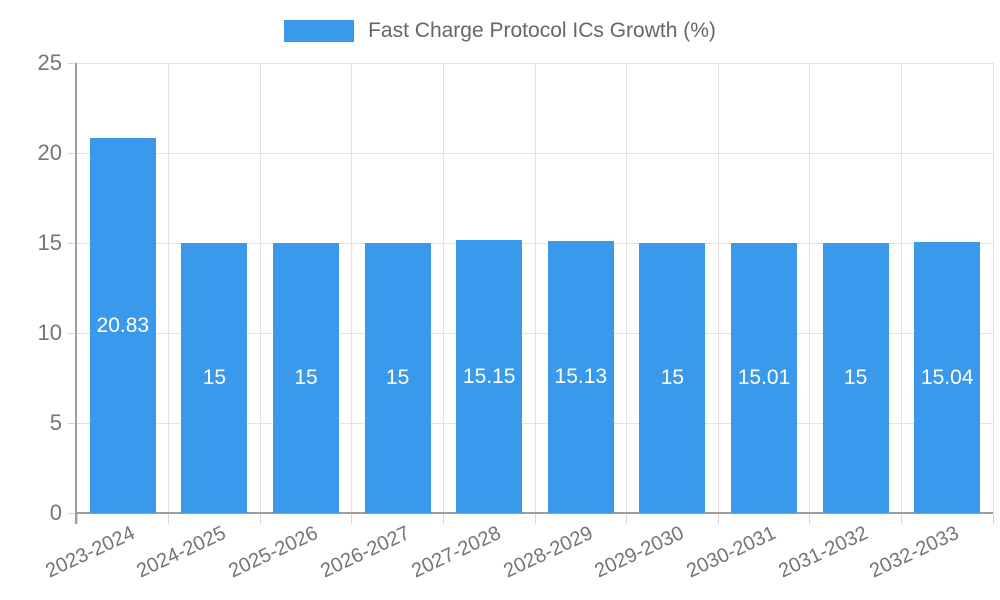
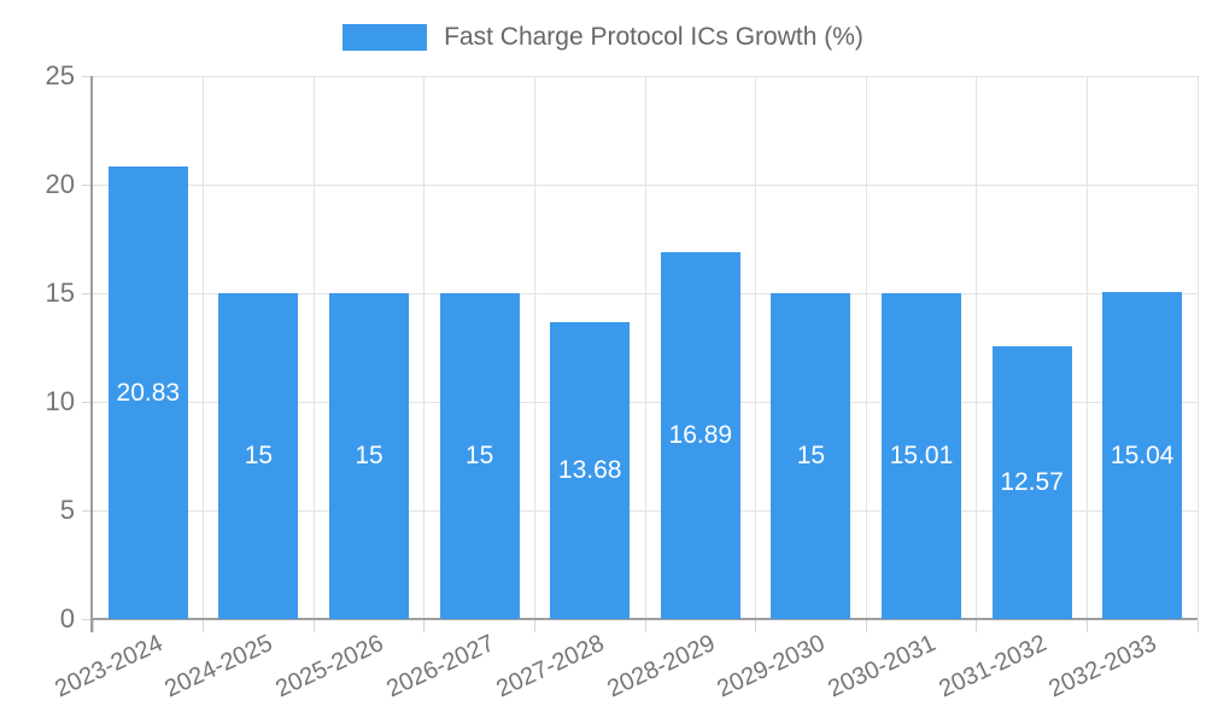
2027-2028: 15.15 -> 13.68
2028-2029: 15.13 -> 16.89
2031-2032: 15 -> 12.57
